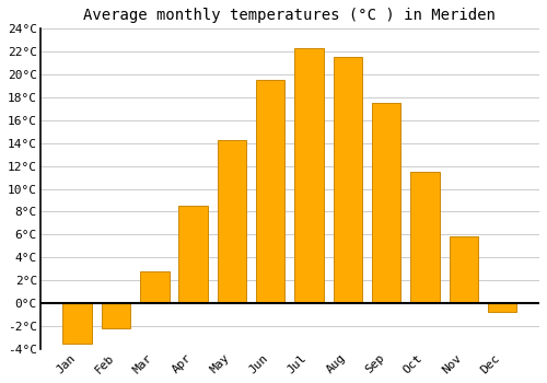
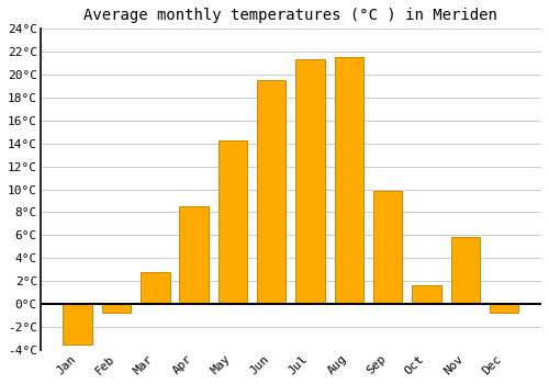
Feb: -2.2°C -> -0.8°C
Jul: 22.3°C -> 21.3°C
Sep: 17.5°C -> 9.9°C
Oct: 11.5°C -> 1.6°C
